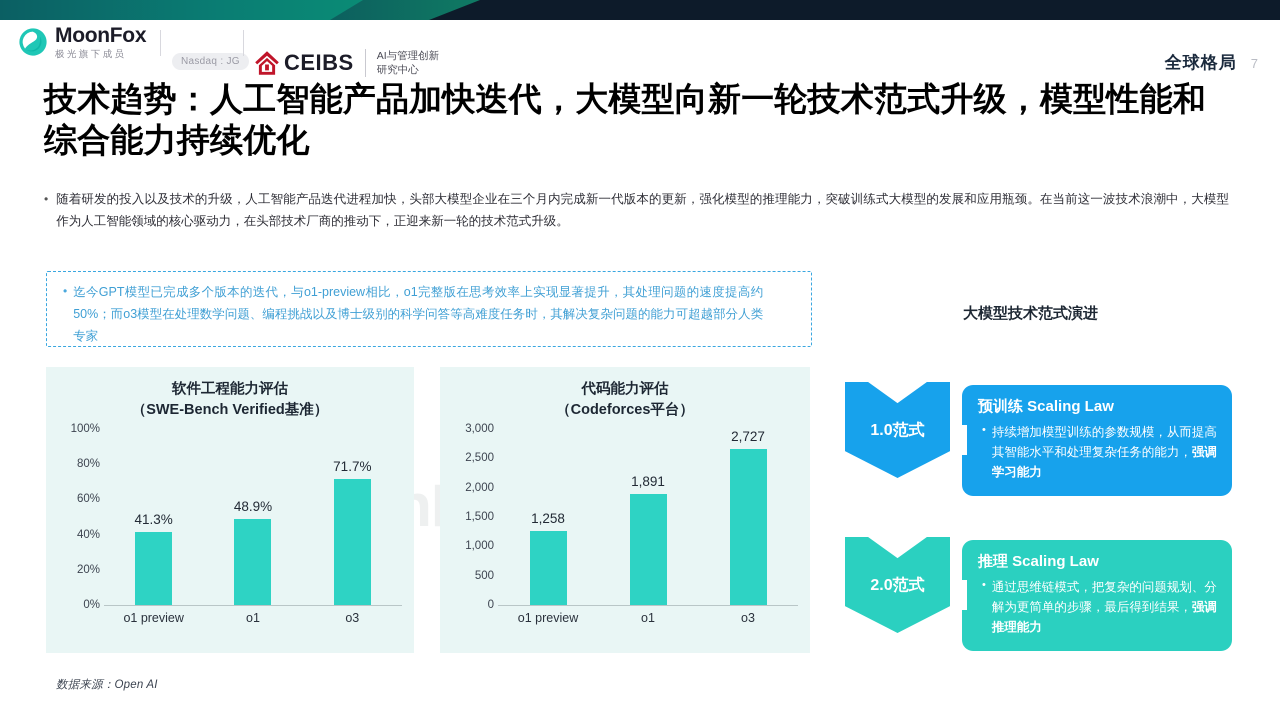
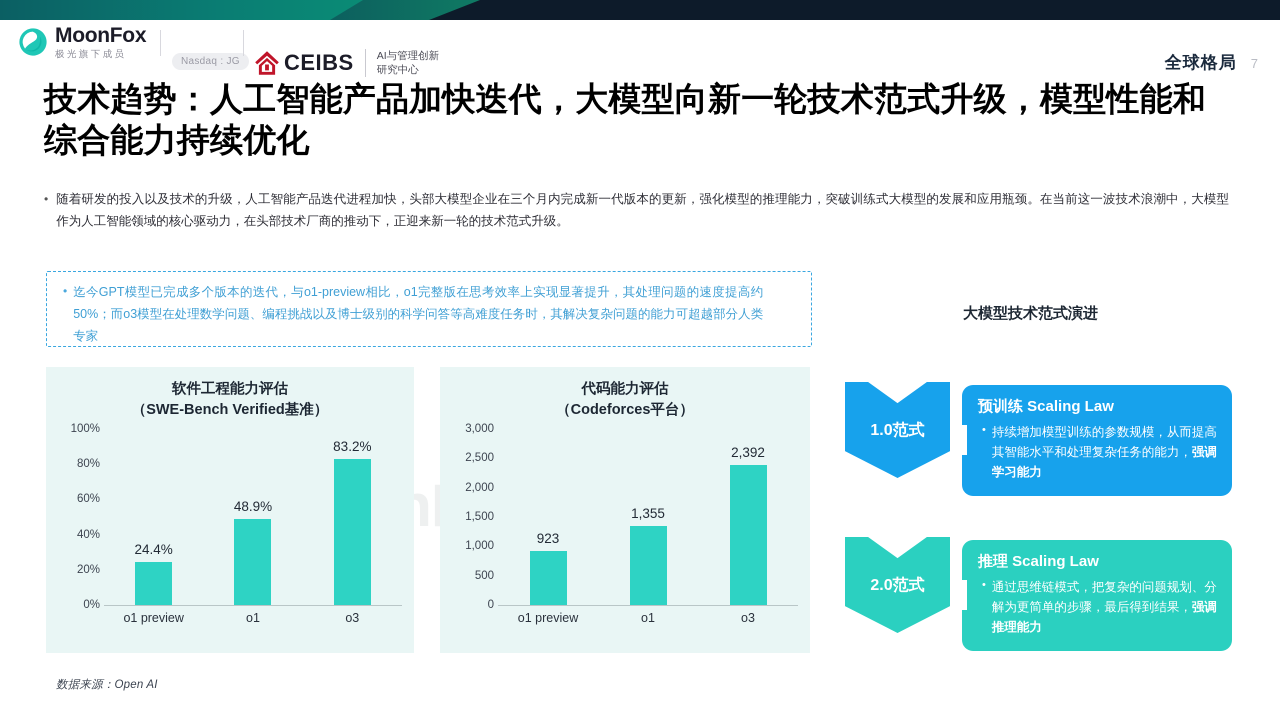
软件工程能力评估/o1 preview: 41.3% -> 24.4%
软件工程能力评估/o3: 71.7% -> 83.2%
代码能力评估/o1 preview: 1,258 -> 923
代码能力评估/o1: 1,891 -> 1,355
代码能力评估/o3: 2,727 -> 2,392
